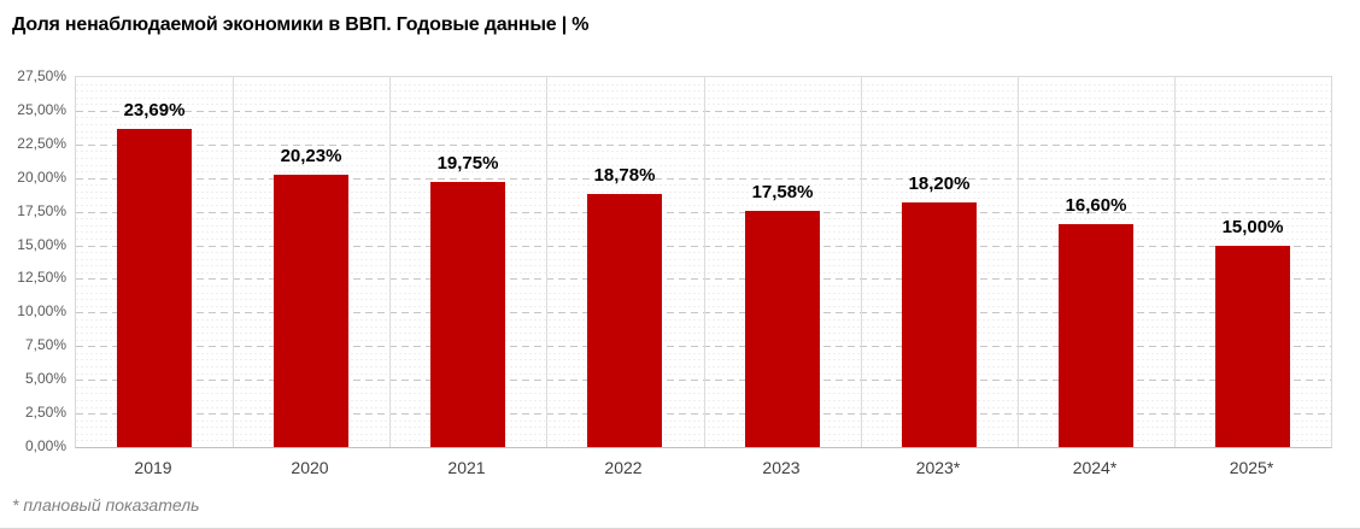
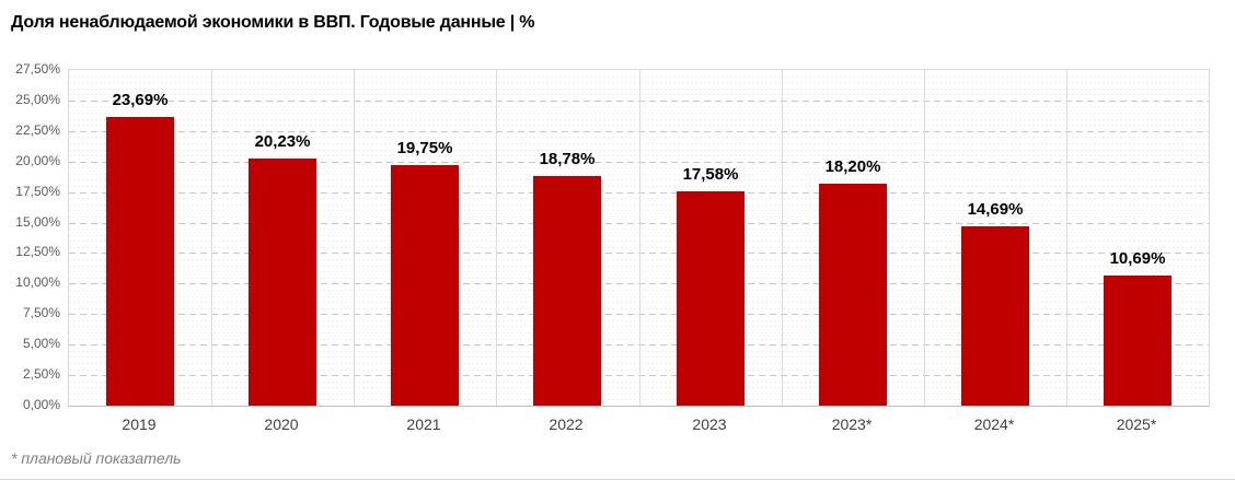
2024*: 16,60% -> 14,69%
2025*: 15,00% -> 10,69%
